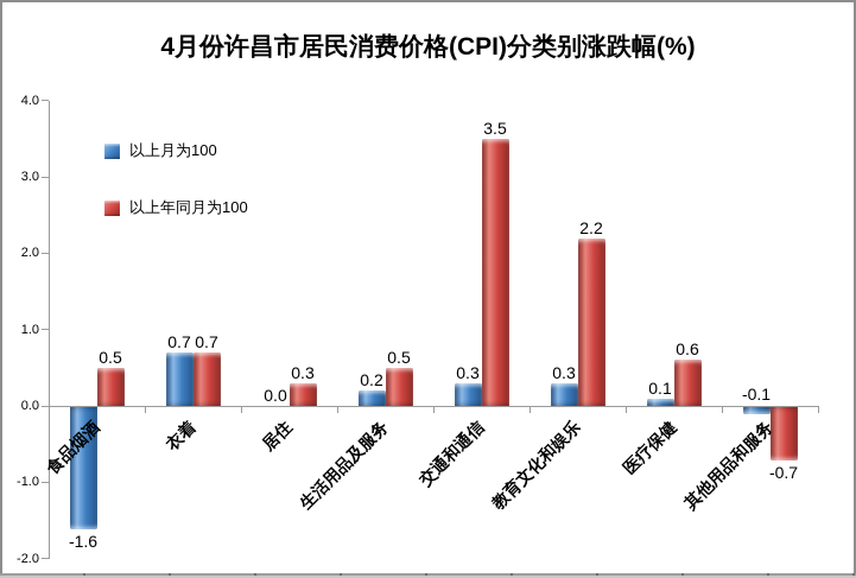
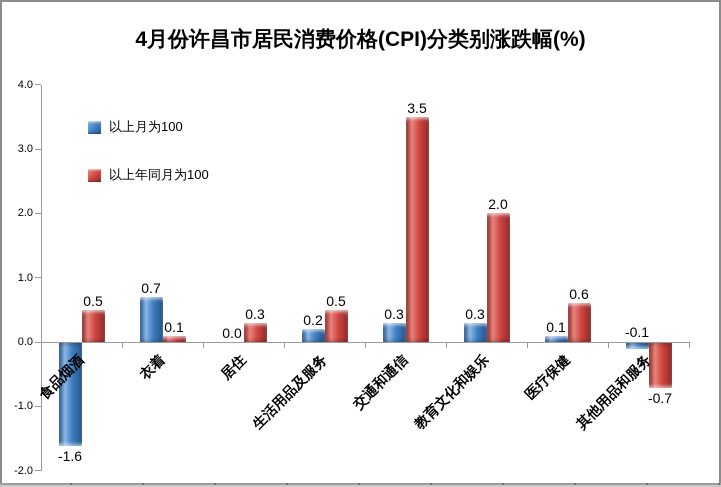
以上年同月为100/衣着: 0.7 -> 0.1
以上年同月为100/教育文化和娱乐: 2.2 -> 2.0
